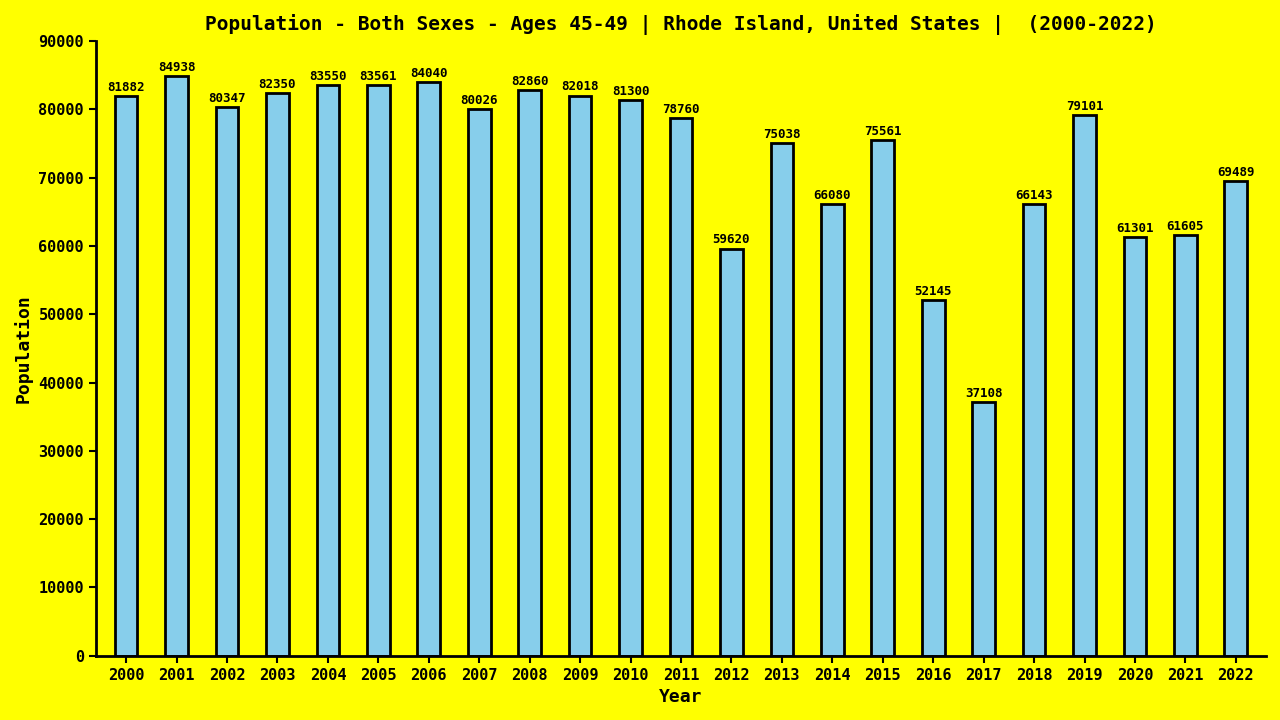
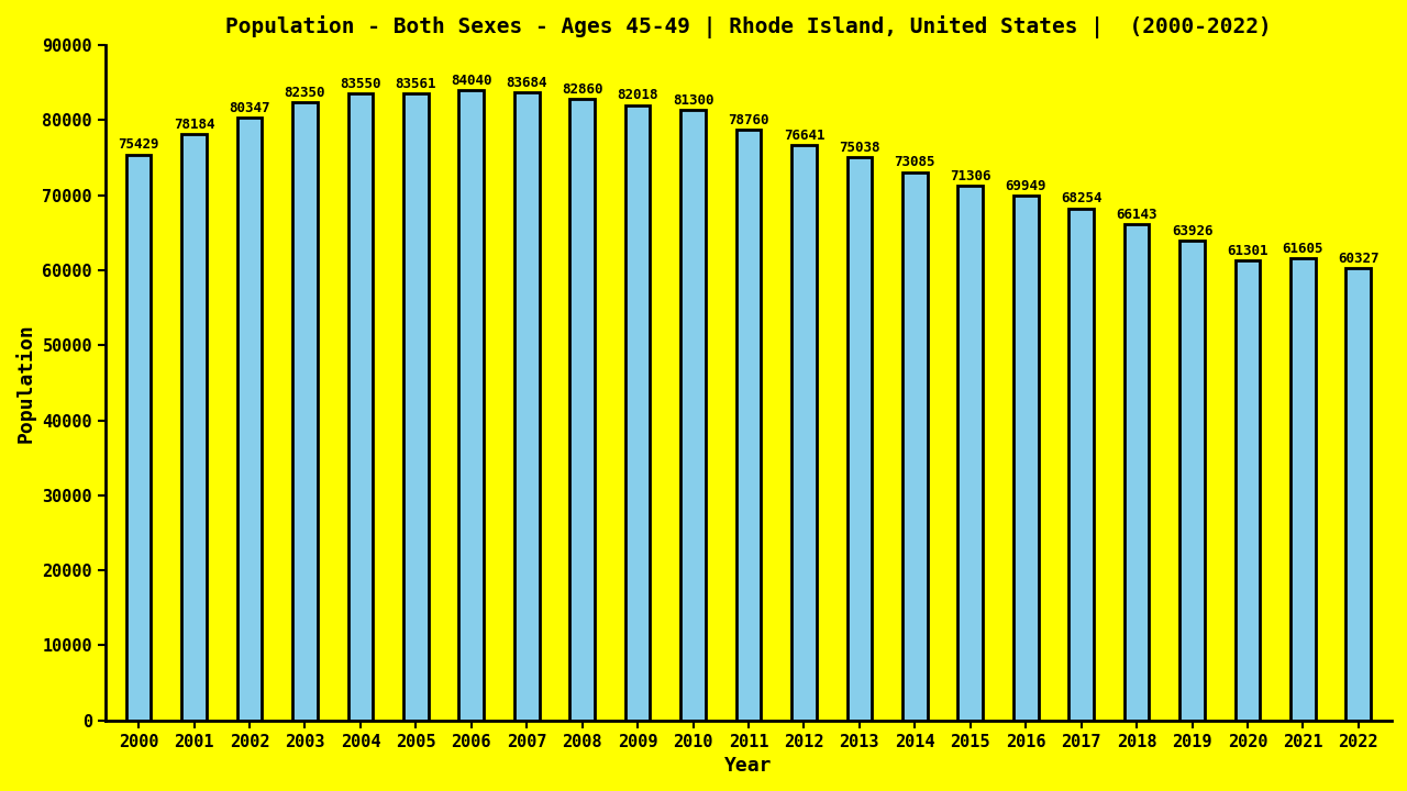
2000: 81882 -> 75429
2001: 84938 -> 78184
2007: 80026 -> 83684
2012: 59620 -> 76641
2014: 66080 -> 73085
2015: 75561 -> 71306
2016: 52145 -> 69949
2017: 37108 -> 68254
2019: 79101 -> 63926
2022: 69489 -> 60327
